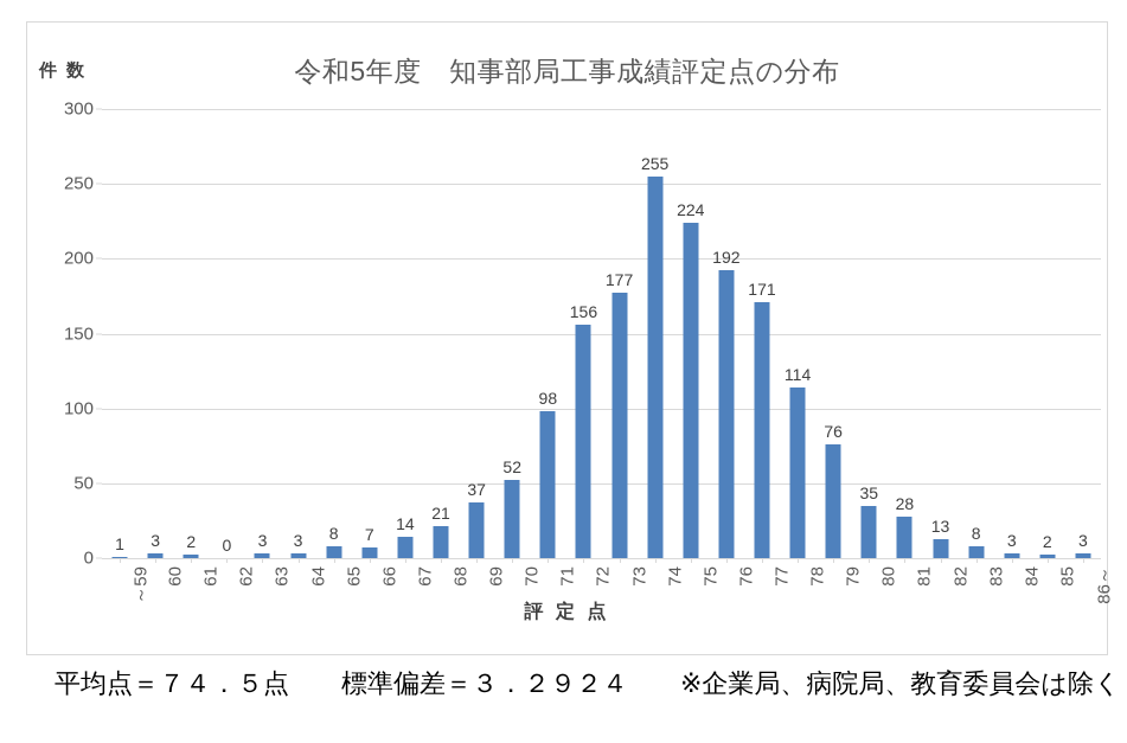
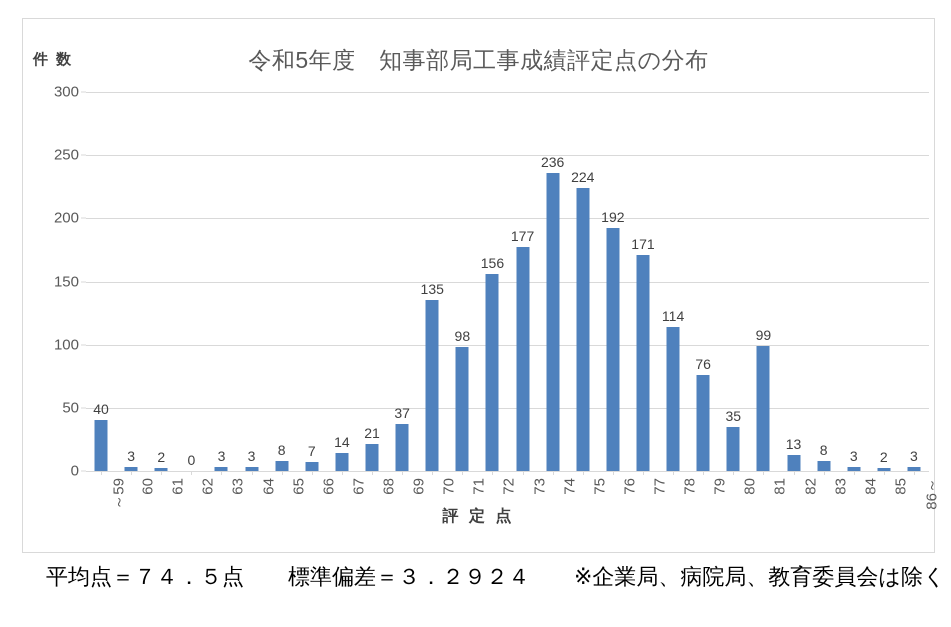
～59: 1 -> 40
70: 52 -> 135
74: 255 -> 236
81: 28 -> 99
